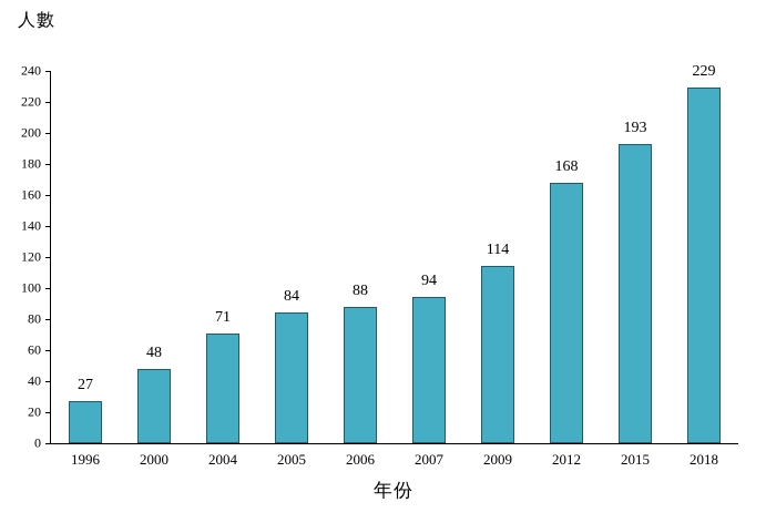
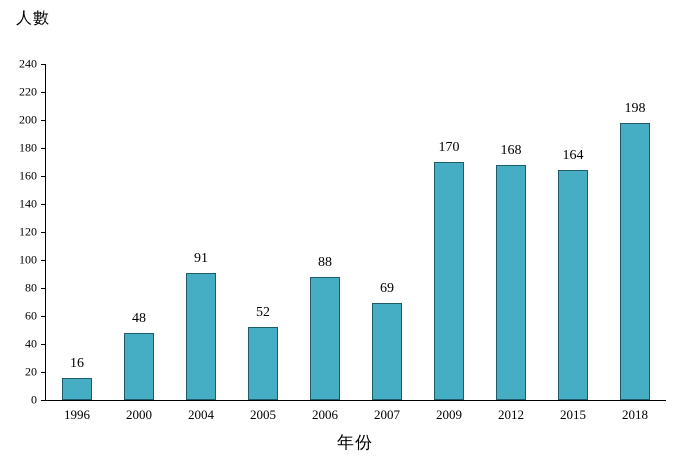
1996: 27 -> 16
2004: 71 -> 91
2005: 84 -> 52
2007: 94 -> 69
2009: 114 -> 170
2015: 193 -> 164
2018: 229 -> 198
